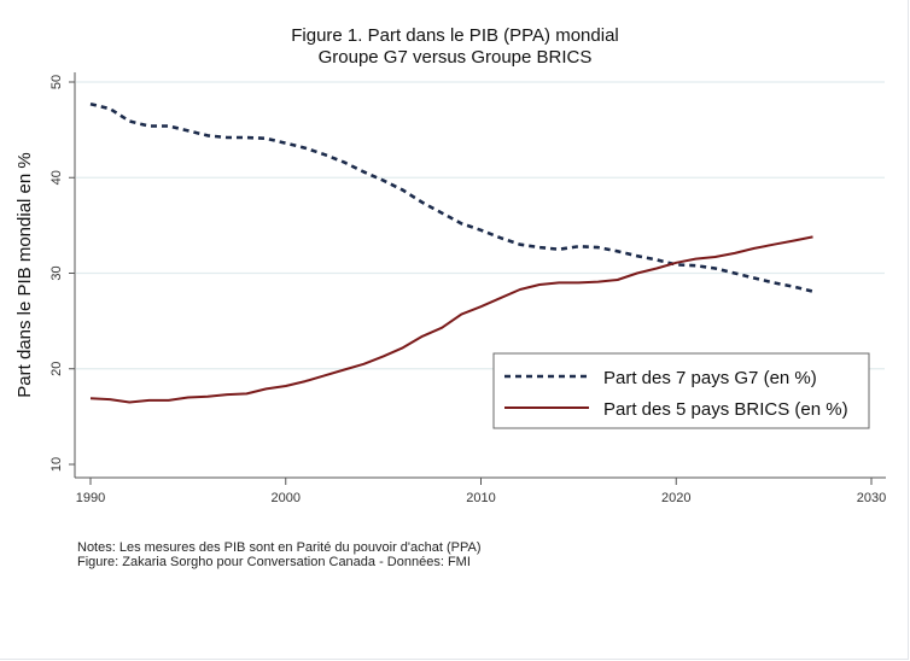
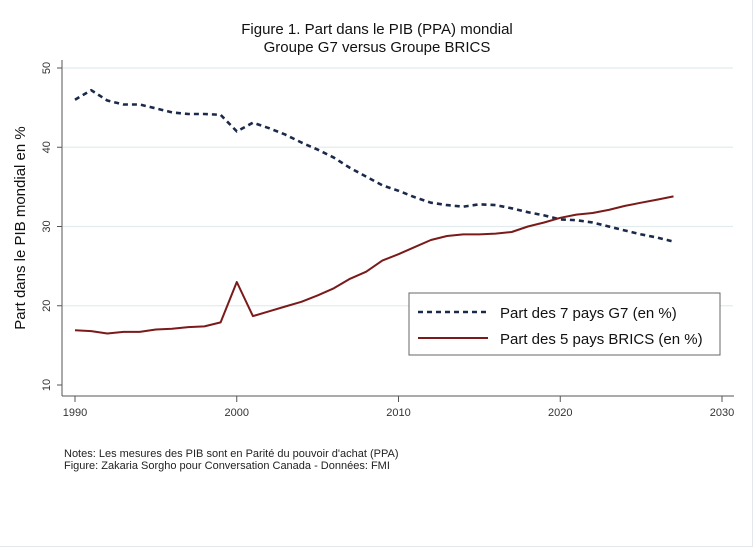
Part des 7 pays G7 (en %)/1990: 48 -> 46
Part des 7 pays G7 (en %)/2000: 44 -> 42
Part des 5 pays BRICS (en %)/2000: 18 -> 23
